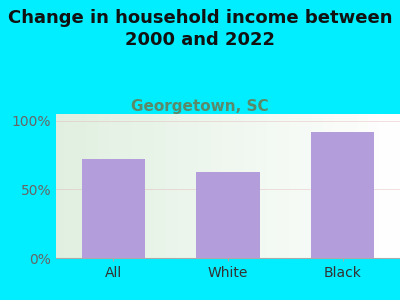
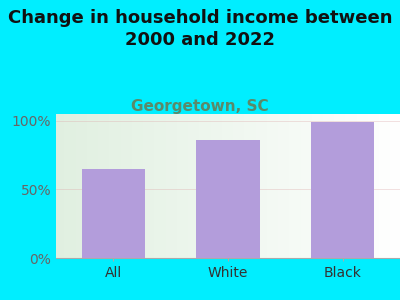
All: 72% -> 65%
White: 63% -> 86%
Black: 92% -> 99%
